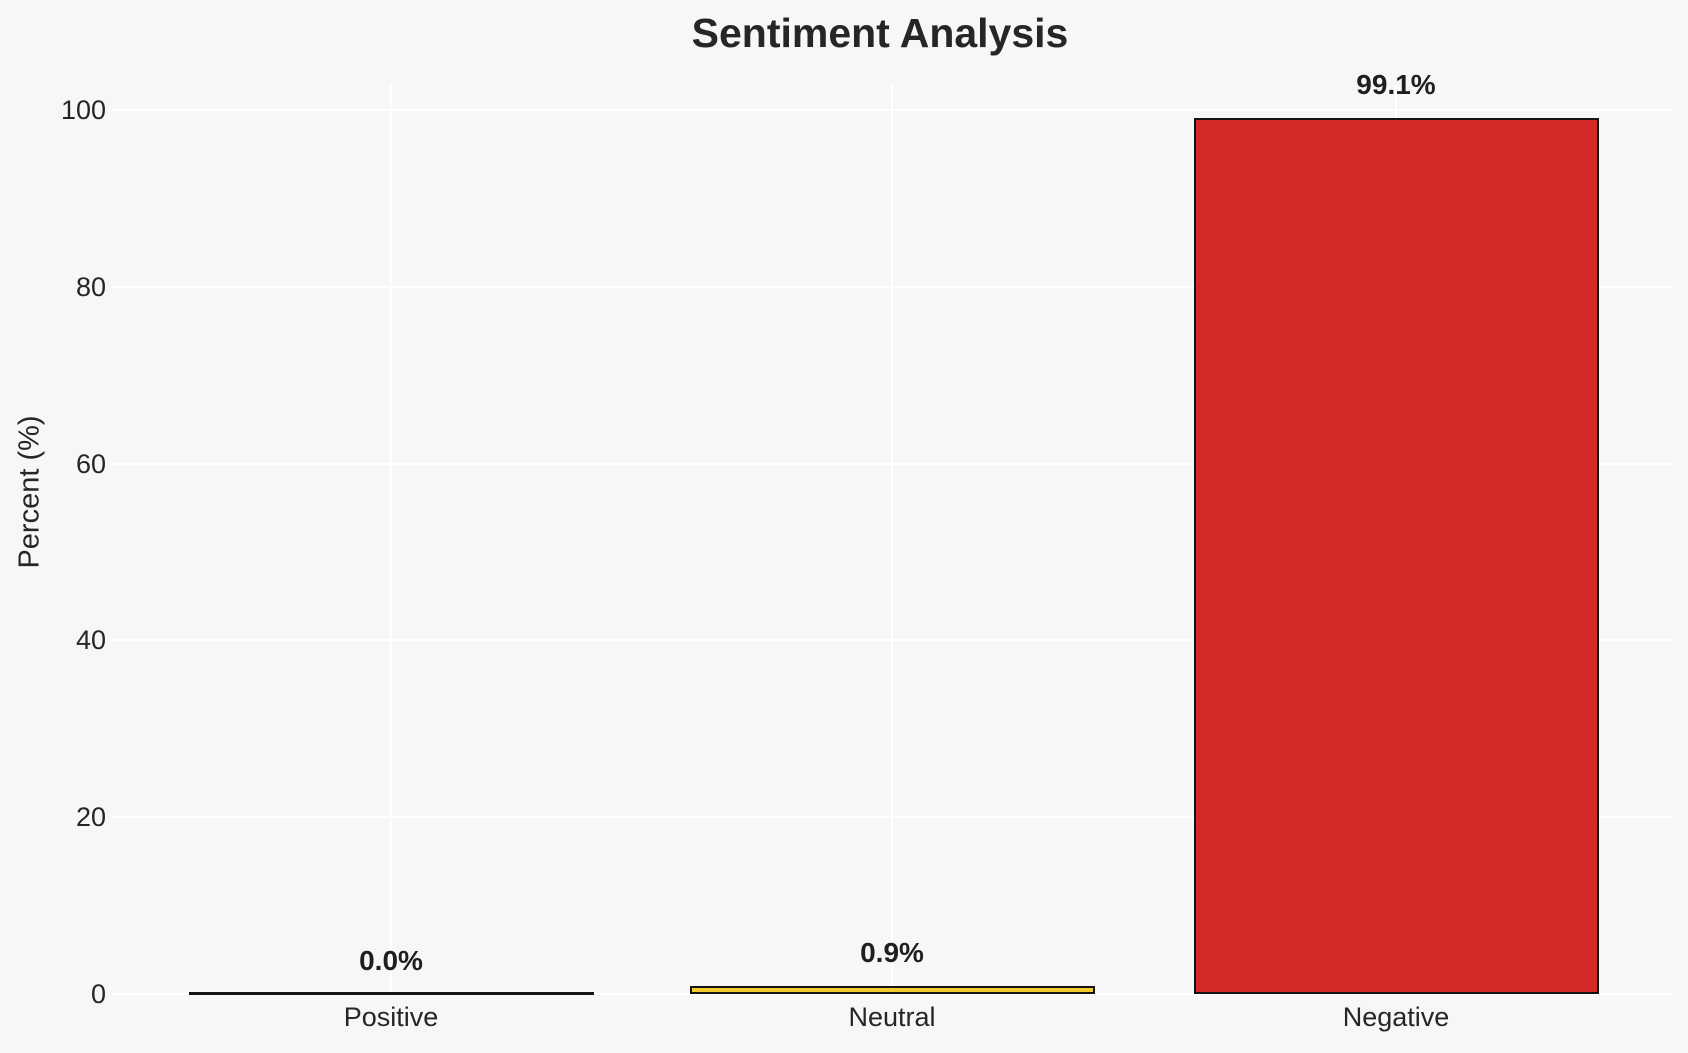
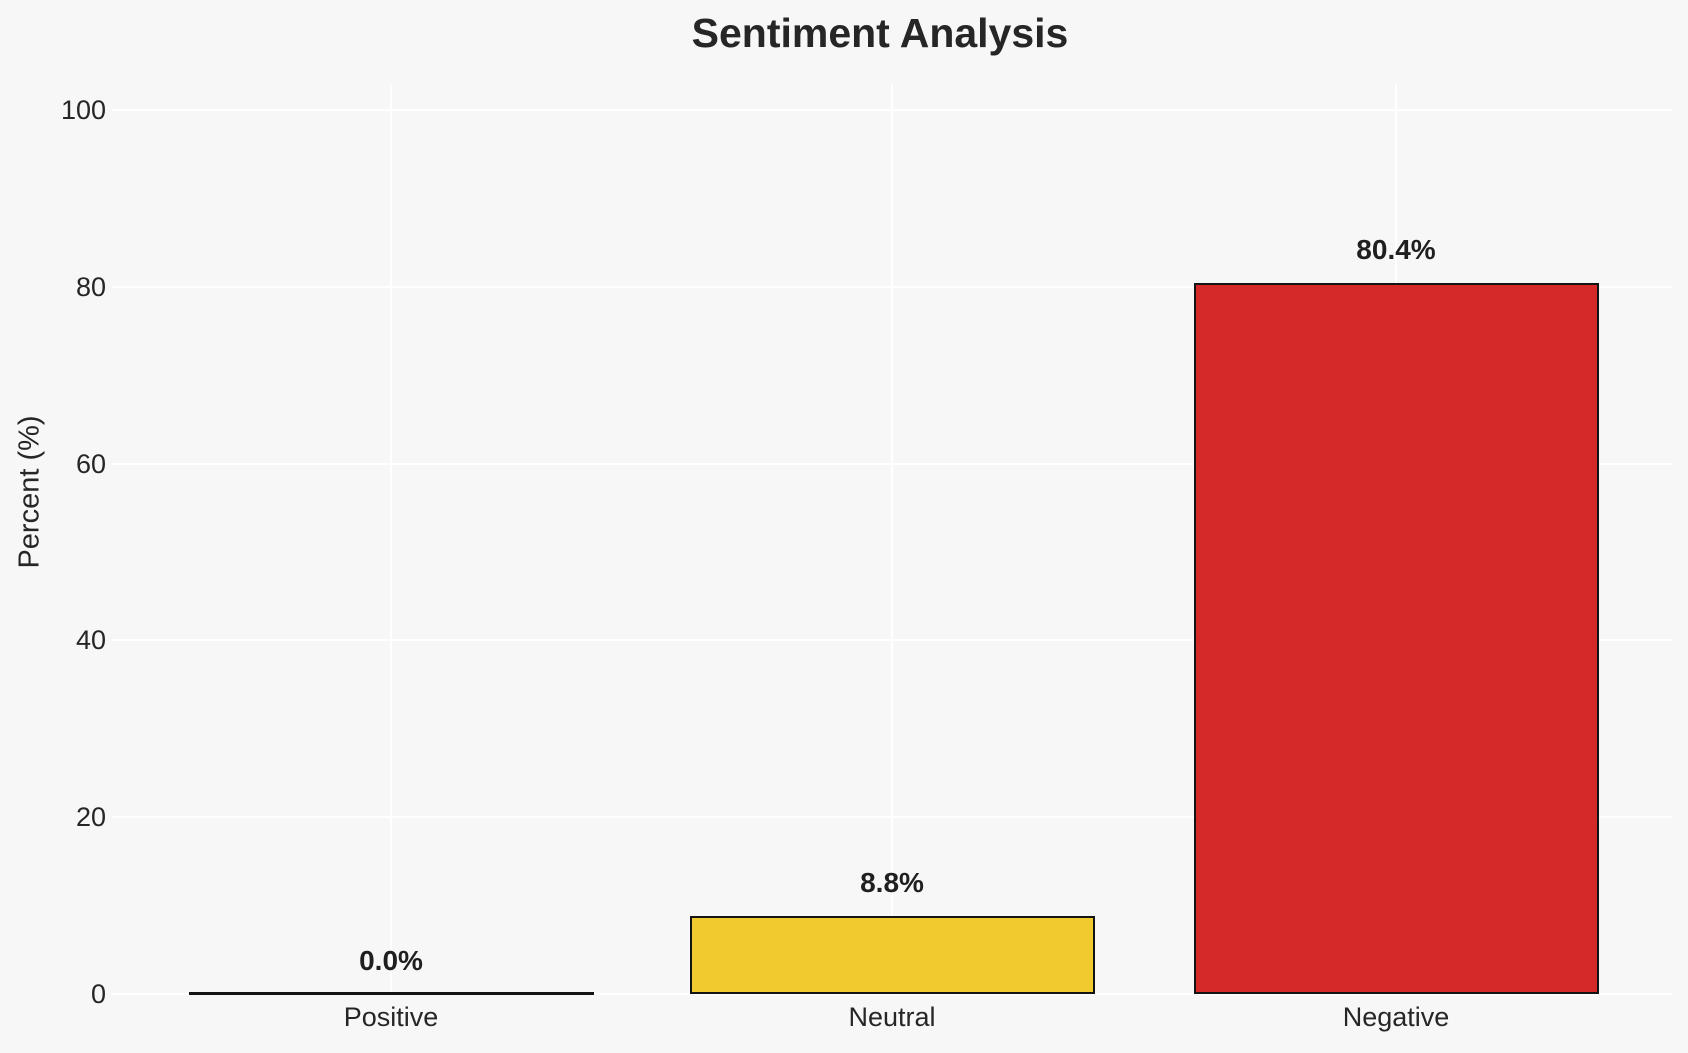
Neutral: 0.9% -> 8.8%
Negative: 99.1% -> 80.4%
